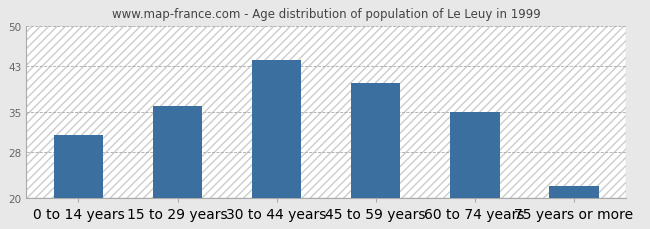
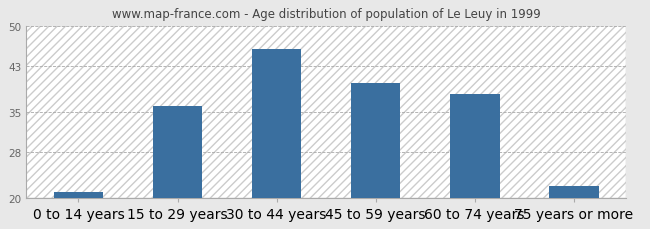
0 to 14 years: 31 -> 21
30 to 44 years: 44 -> 46
60 to 74 years: 35 -> 38
